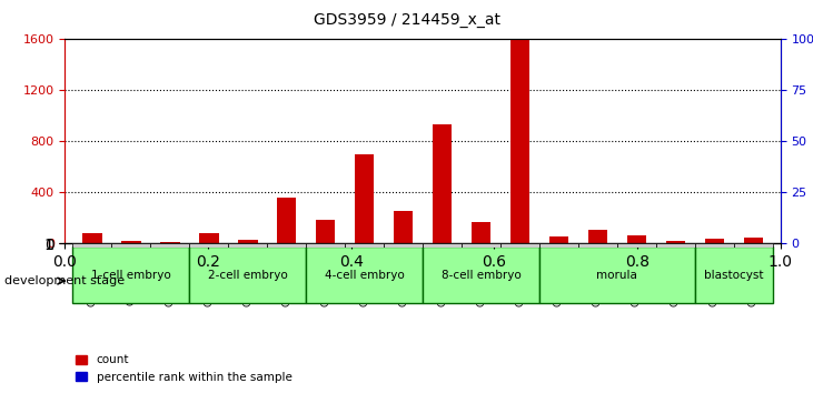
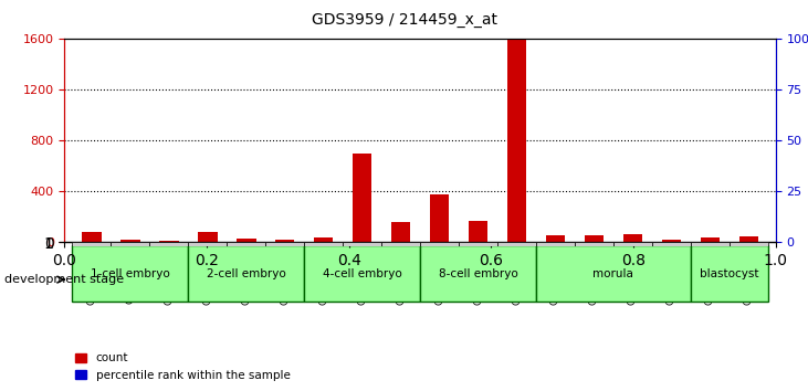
count/GSM456648: 360 -> 20
count/GSM456649: 190 -> 40
count/GSM456651: 260 -> 160
count/GSM456652: 930 -> 380
count/GSM456656: 110 -> 60
